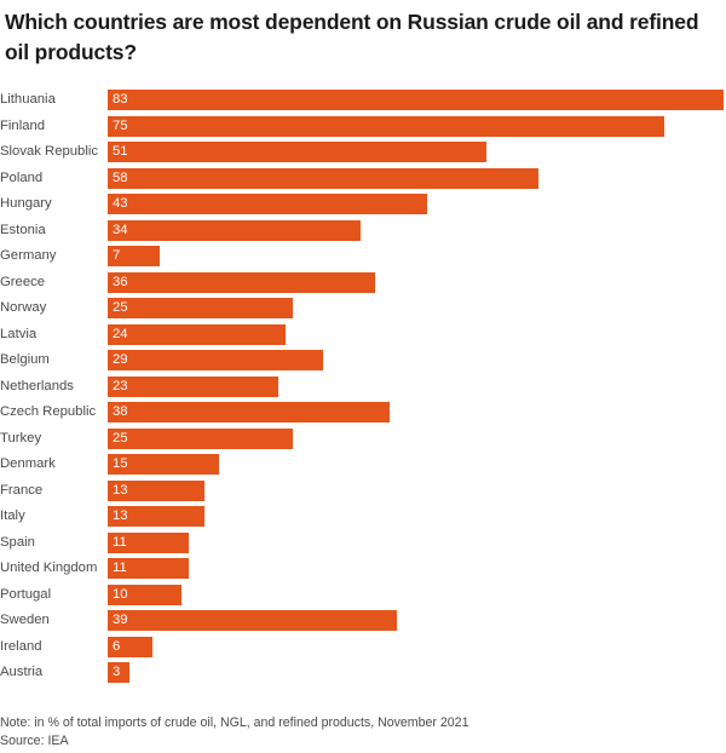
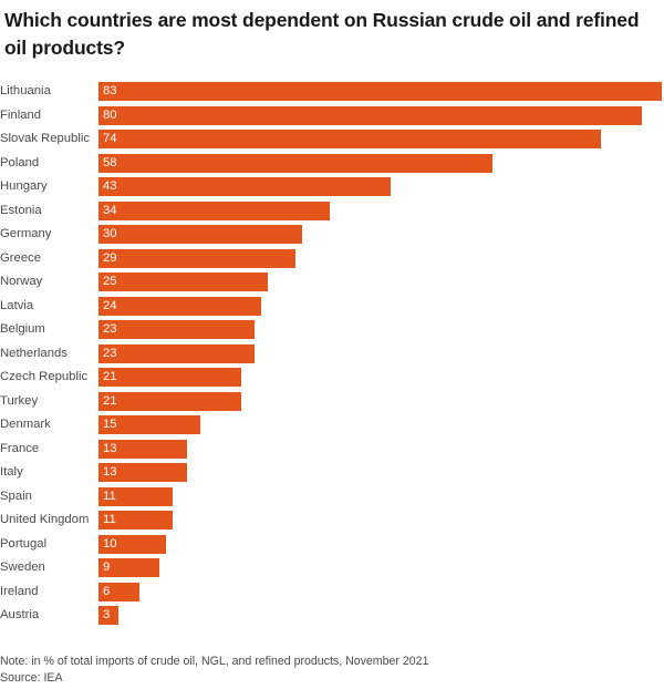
Finland: 75 -> 80
Slovak Republic: 51 -> 74
Germany: 7 -> 30
Greece: 36 -> 29
Belgium: 29 -> 23
Czech Republic: 38 -> 21
Turkey: 25 -> 21
Sweden: 39 -> 9
